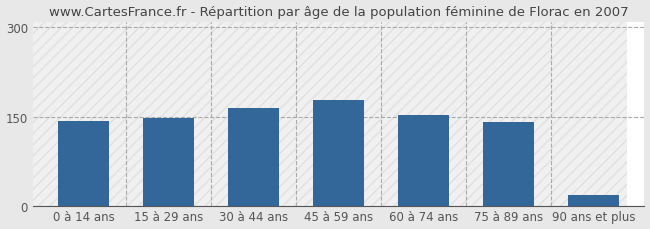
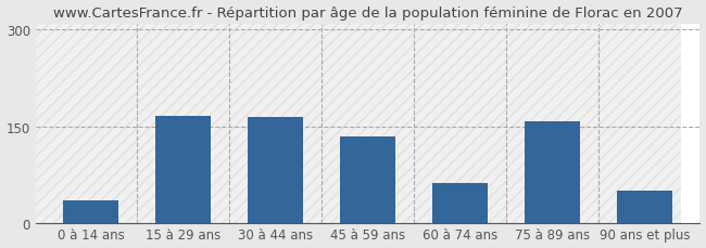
0 à 14 ans: 143 -> 34
15 à 29 ans: 147 -> 166
45 à 59 ans: 178 -> 134
60 à 74 ans: 152 -> 62
75 à 89 ans: 141 -> 158
90 ans et plus: 17 -> 50
